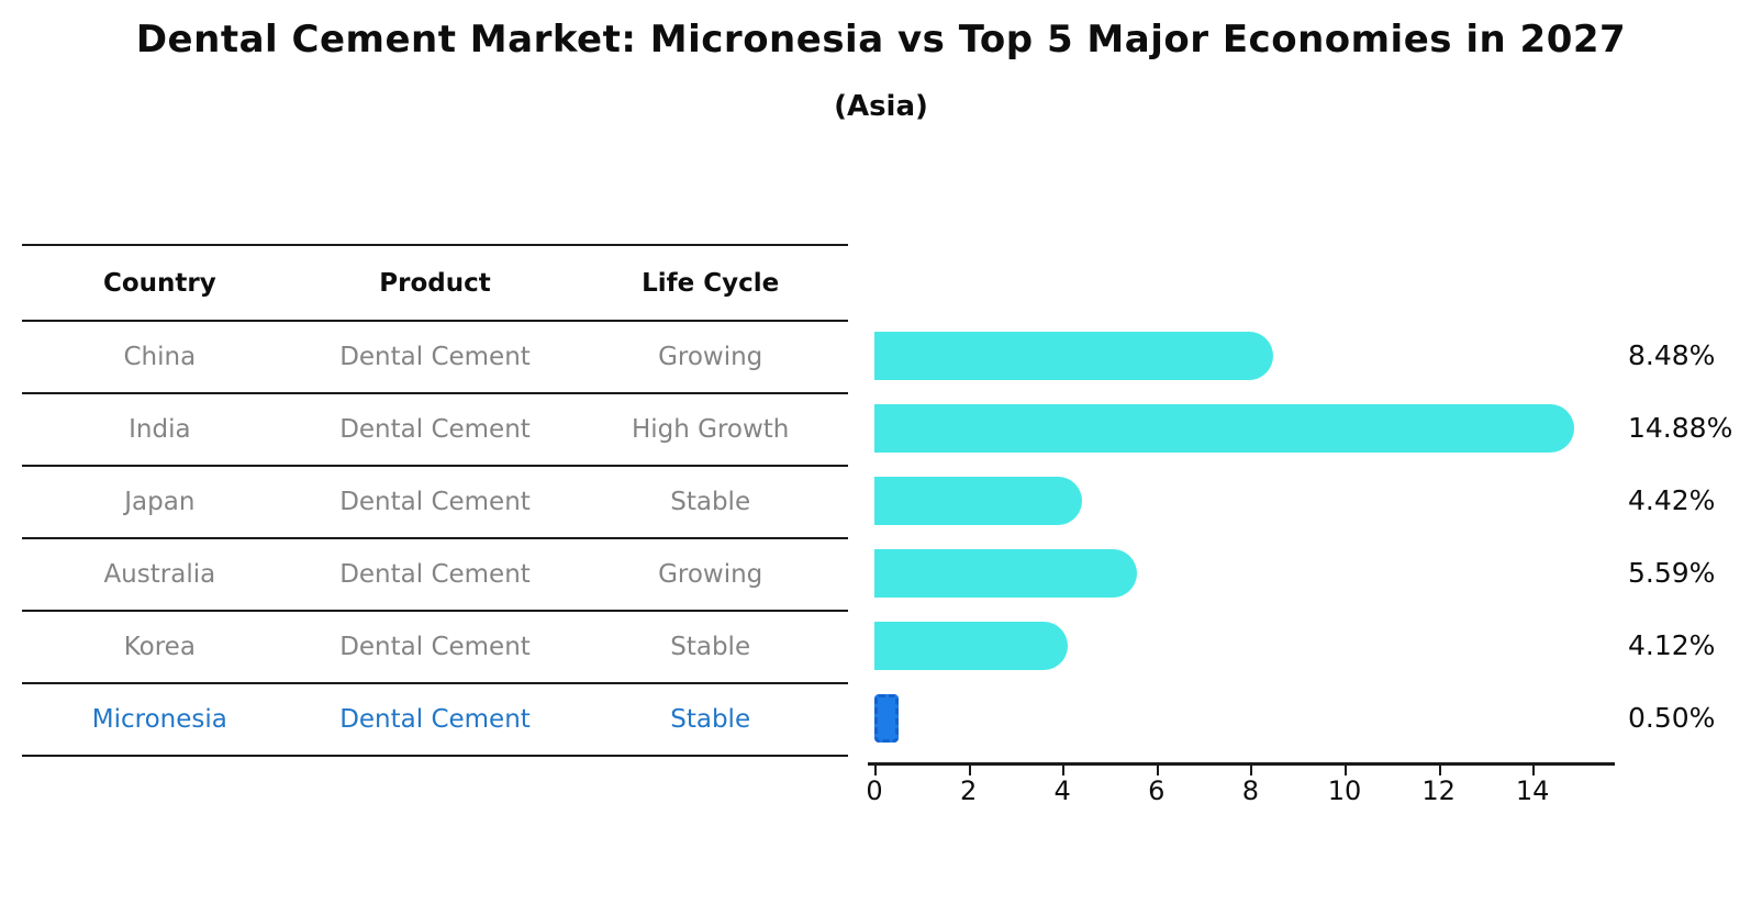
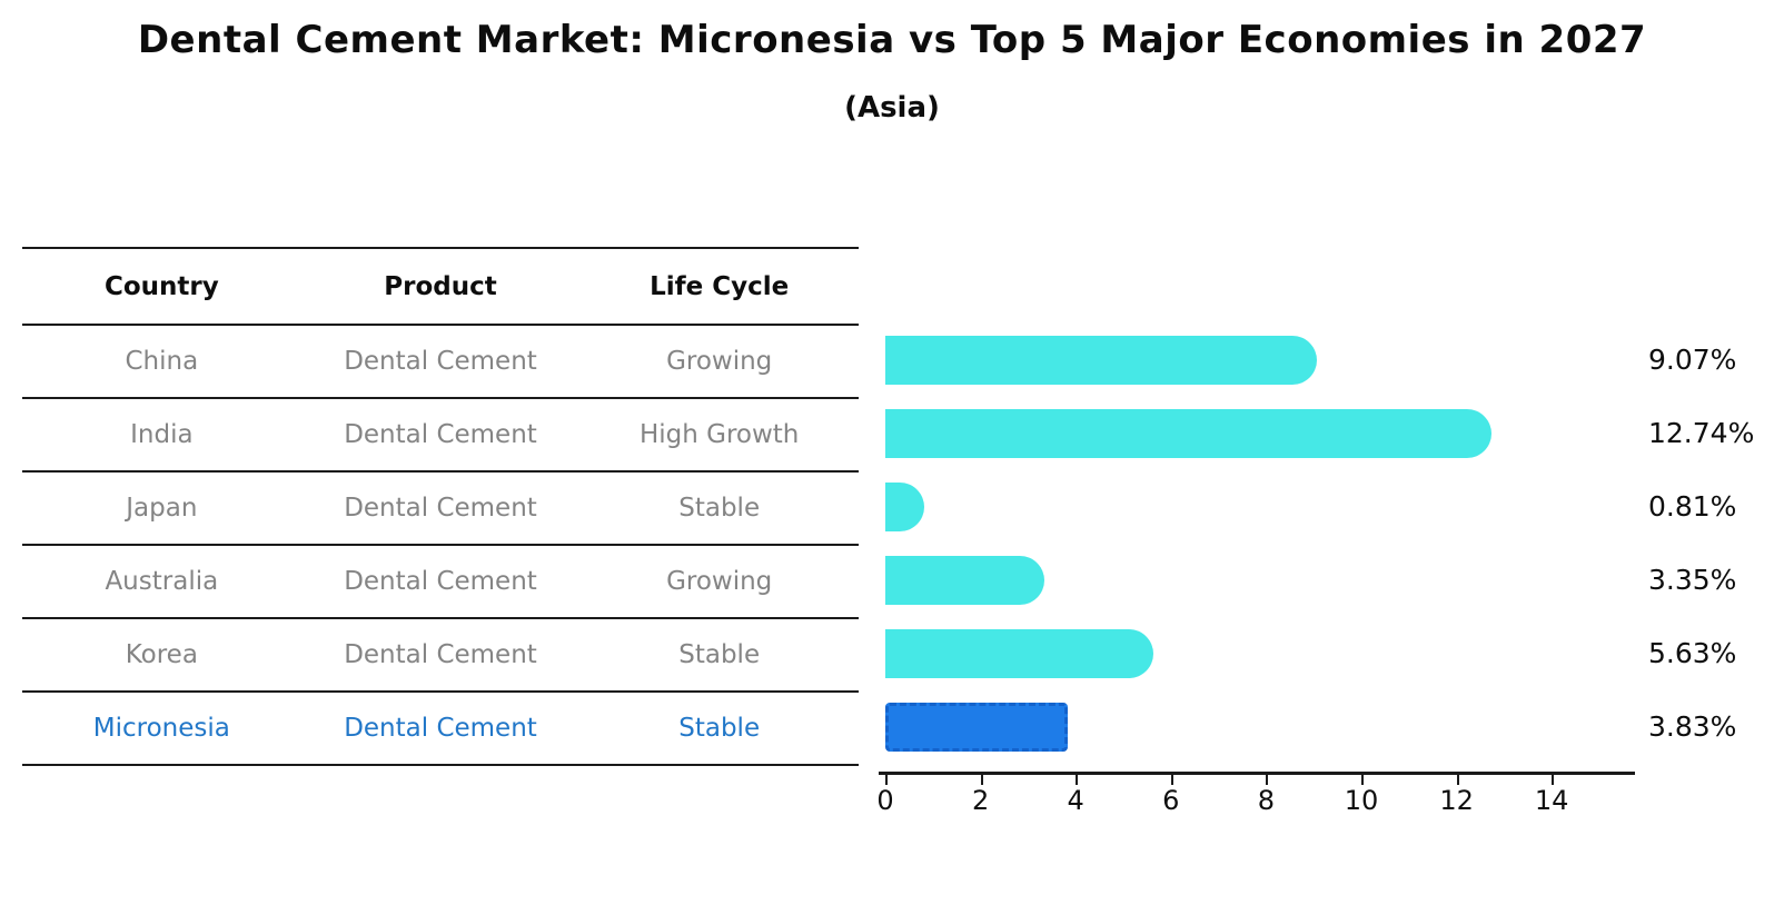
China: 8.48% -> 9.07%
India: 14.88% -> 12.74%
Japan: 4.42% -> 0.81%
Australia: 5.59% -> 3.35%
Korea: 4.12% -> 5.63%
Micronesia: 0.50% -> 3.83%
